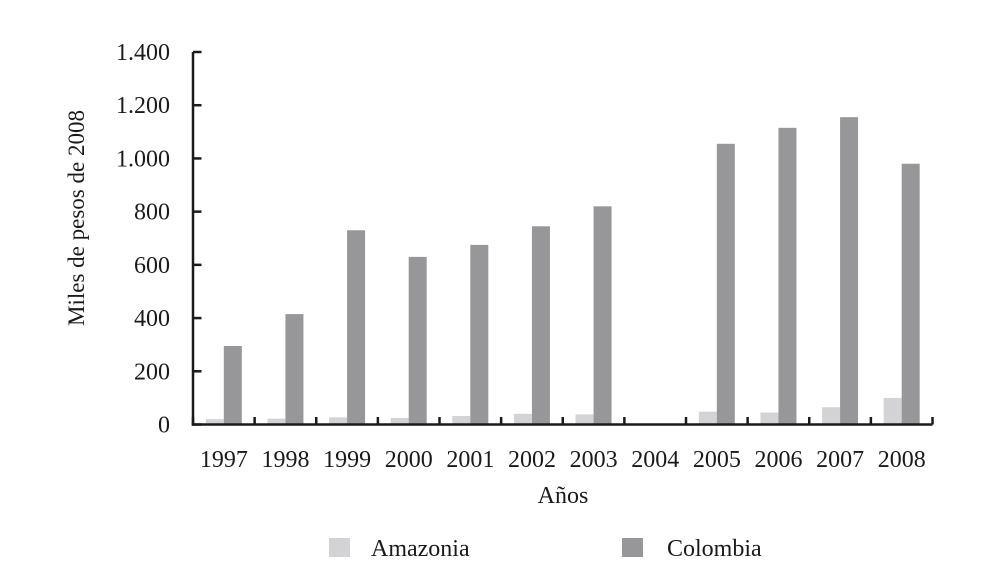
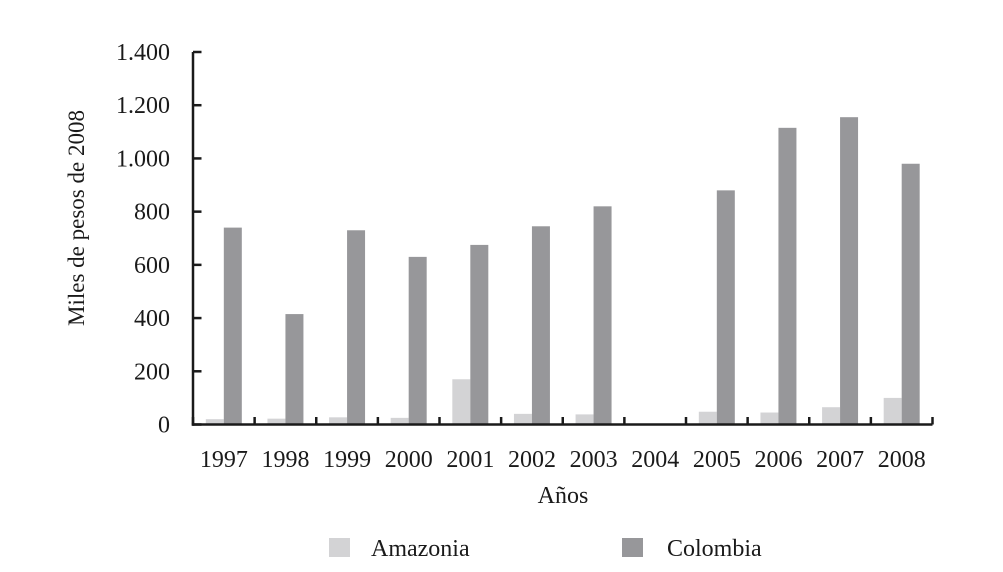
Colombia/1997: 300 -> 740
Amazonia/2001: 30 -> 170
Colombia/2005: 1060 -> 880
